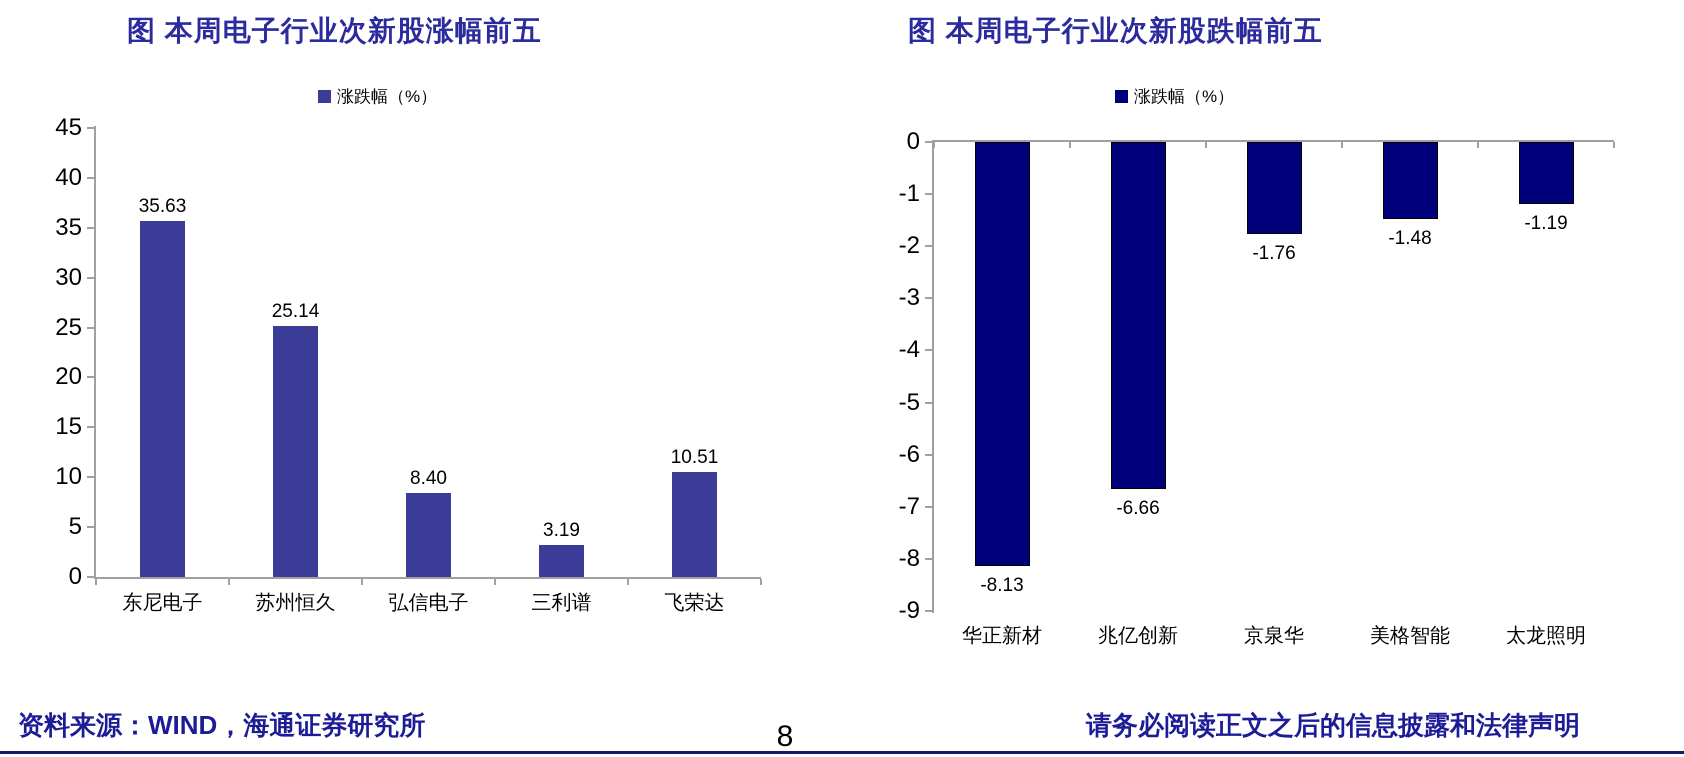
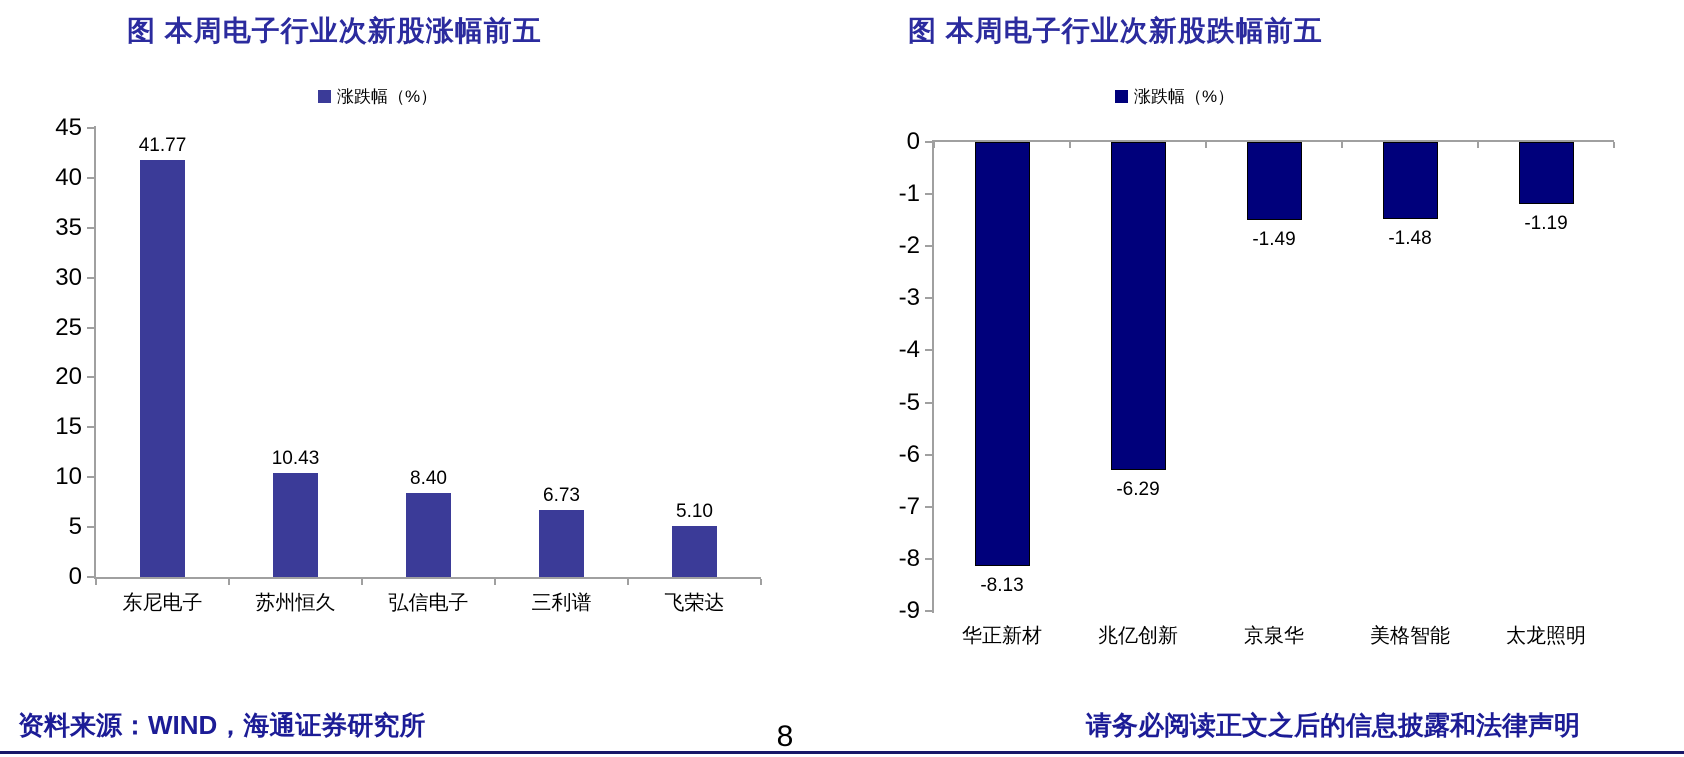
图 本周电子行业次新股涨幅前五/东尼电子: 35.63 -> 41.77
图 本周电子行业次新股涨幅前五/苏州恒久: 25.14 -> 10.43
图 本周电子行业次新股涨幅前五/三利谱: 3.19 -> 6.73
图 本周电子行业次新股涨幅前五/飞荣达: 10.51 -> 5.10
图 本周电子行业次新股跌幅前五/兆亿创新: -6.66 -> -6.29
图 本周电子行业次新股跌幅前五/京泉华: -1.76 -> -1.49
